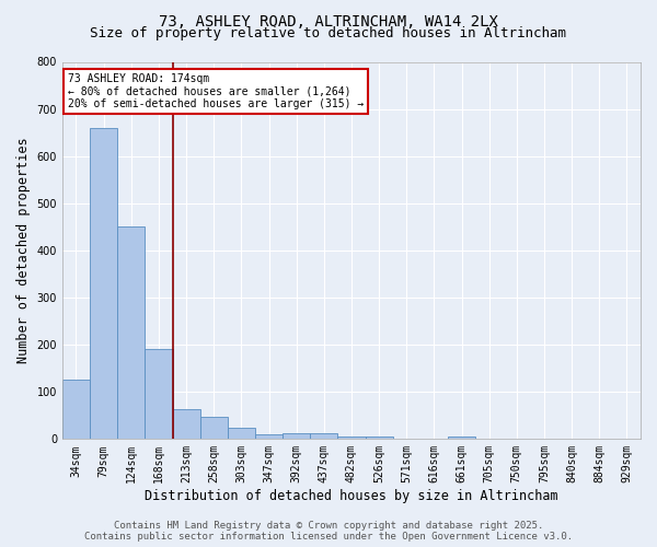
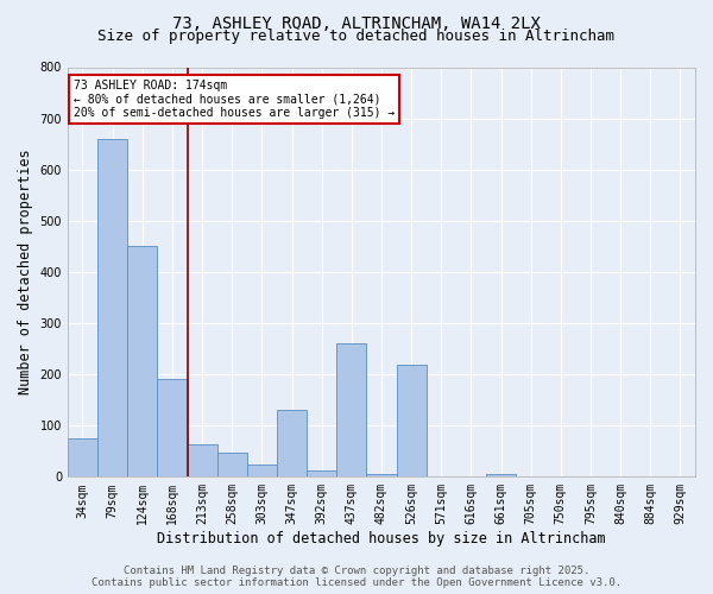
34sqm: 125 -> 75
347sqm: 10 -> 130
437sqm: 12 -> 260
526sqm: 5 -> 220
